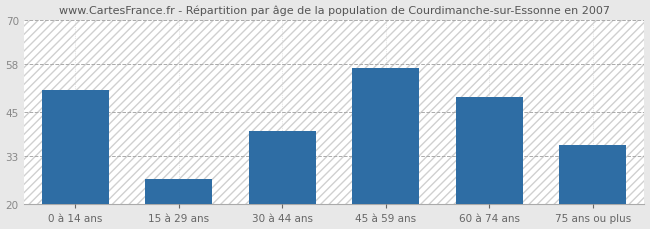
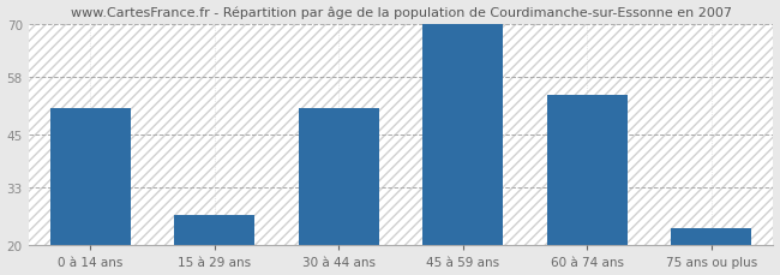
30 à 44 ans: 40 -> 51
45 à 59 ans: 57 -> 70
60 à 74 ans: 49 -> 54
75 ans ou plus: 36 -> 24
